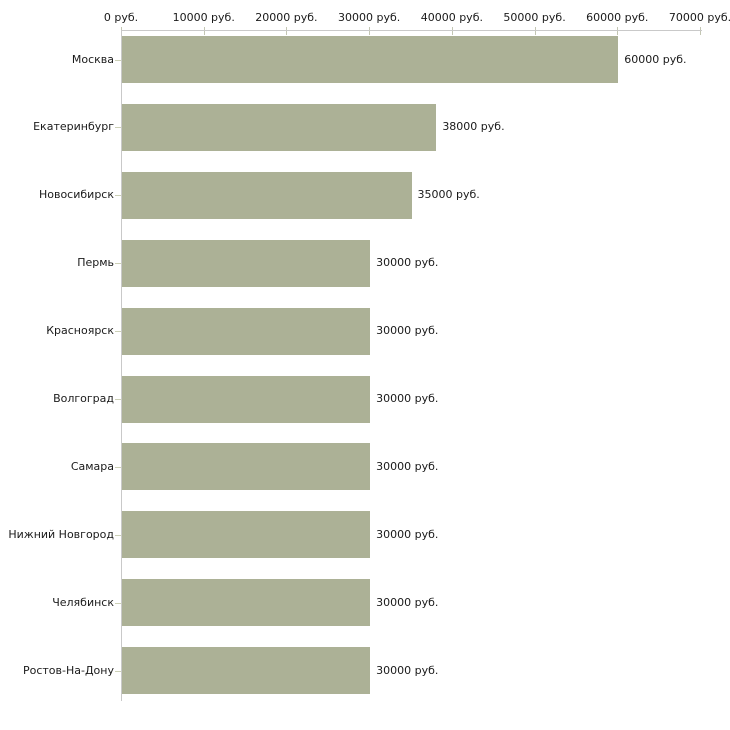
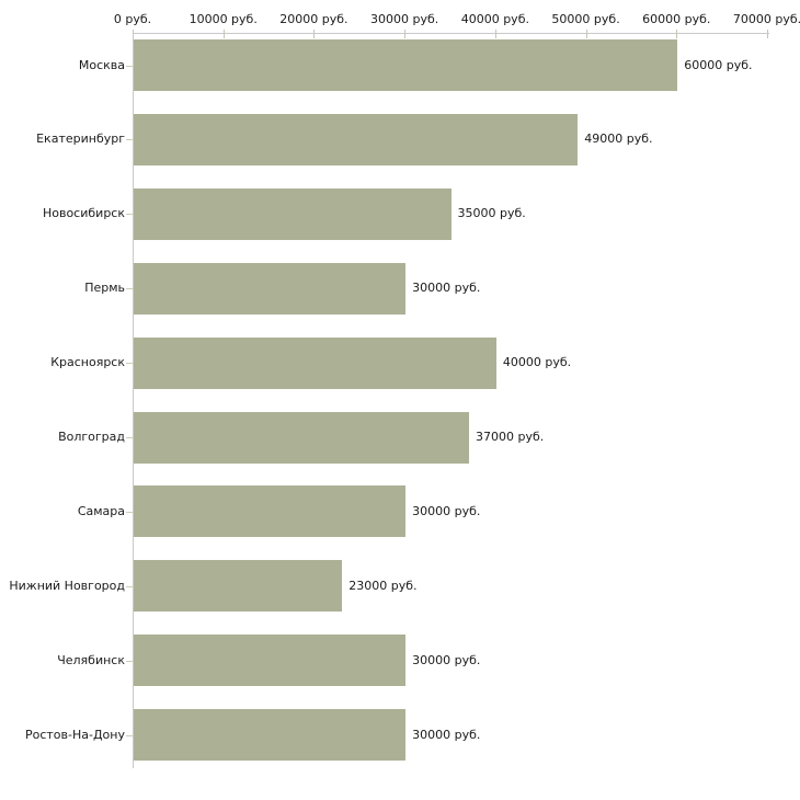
Екатеринбург: 38000 -> 49000
Красноярск: 30000 -> 40000
Волгоград: 30000 -> 37000
Нижний Новгород: 30000 -> 23000
